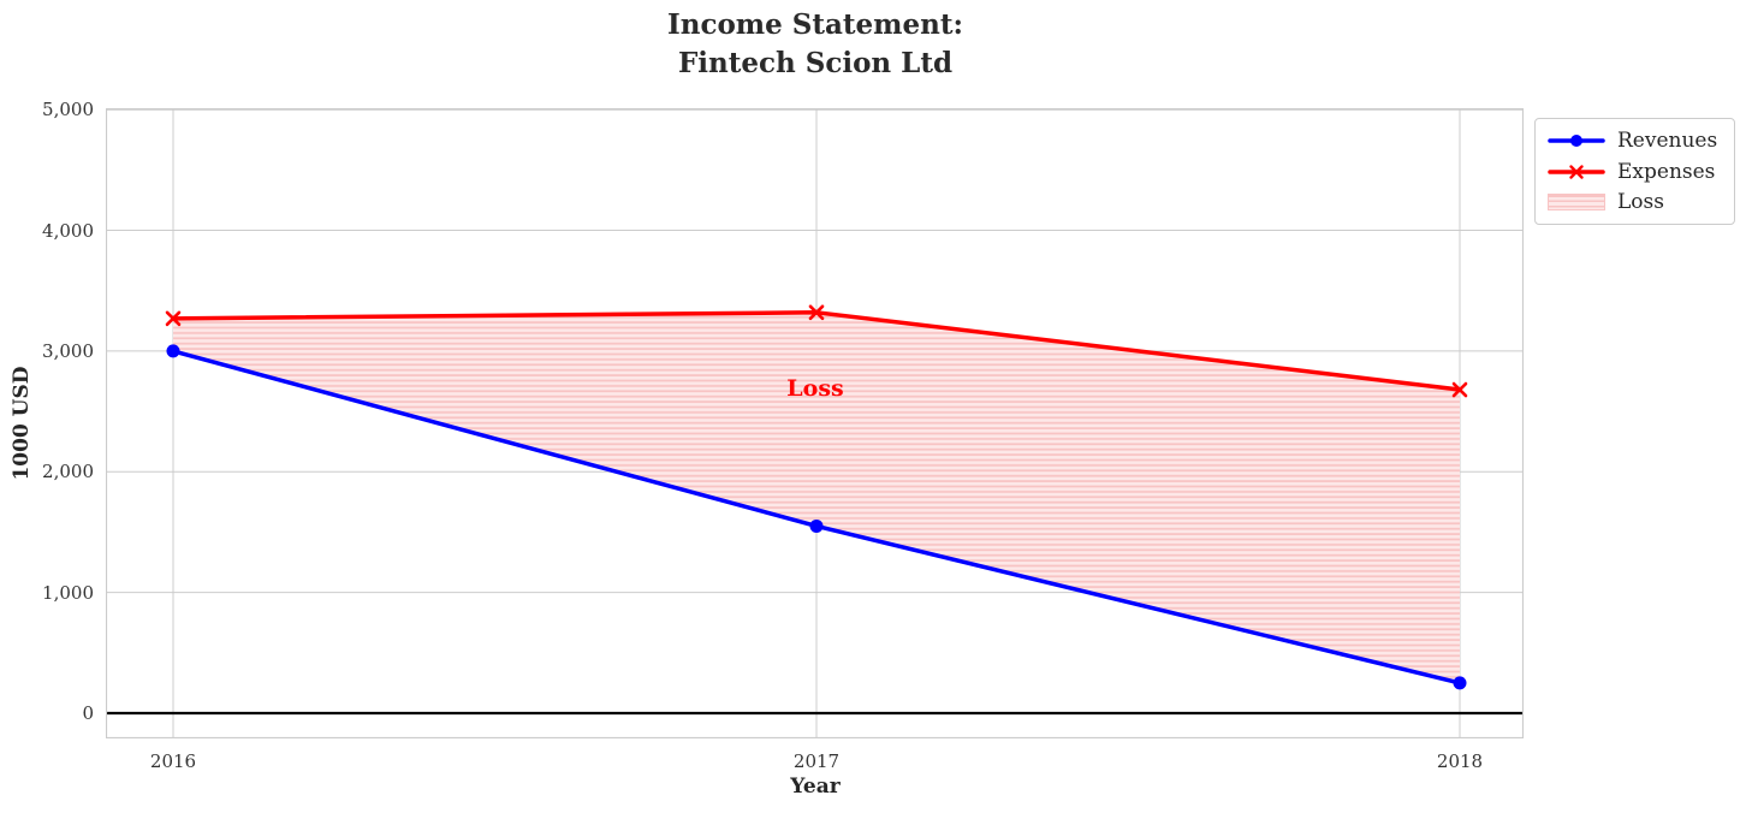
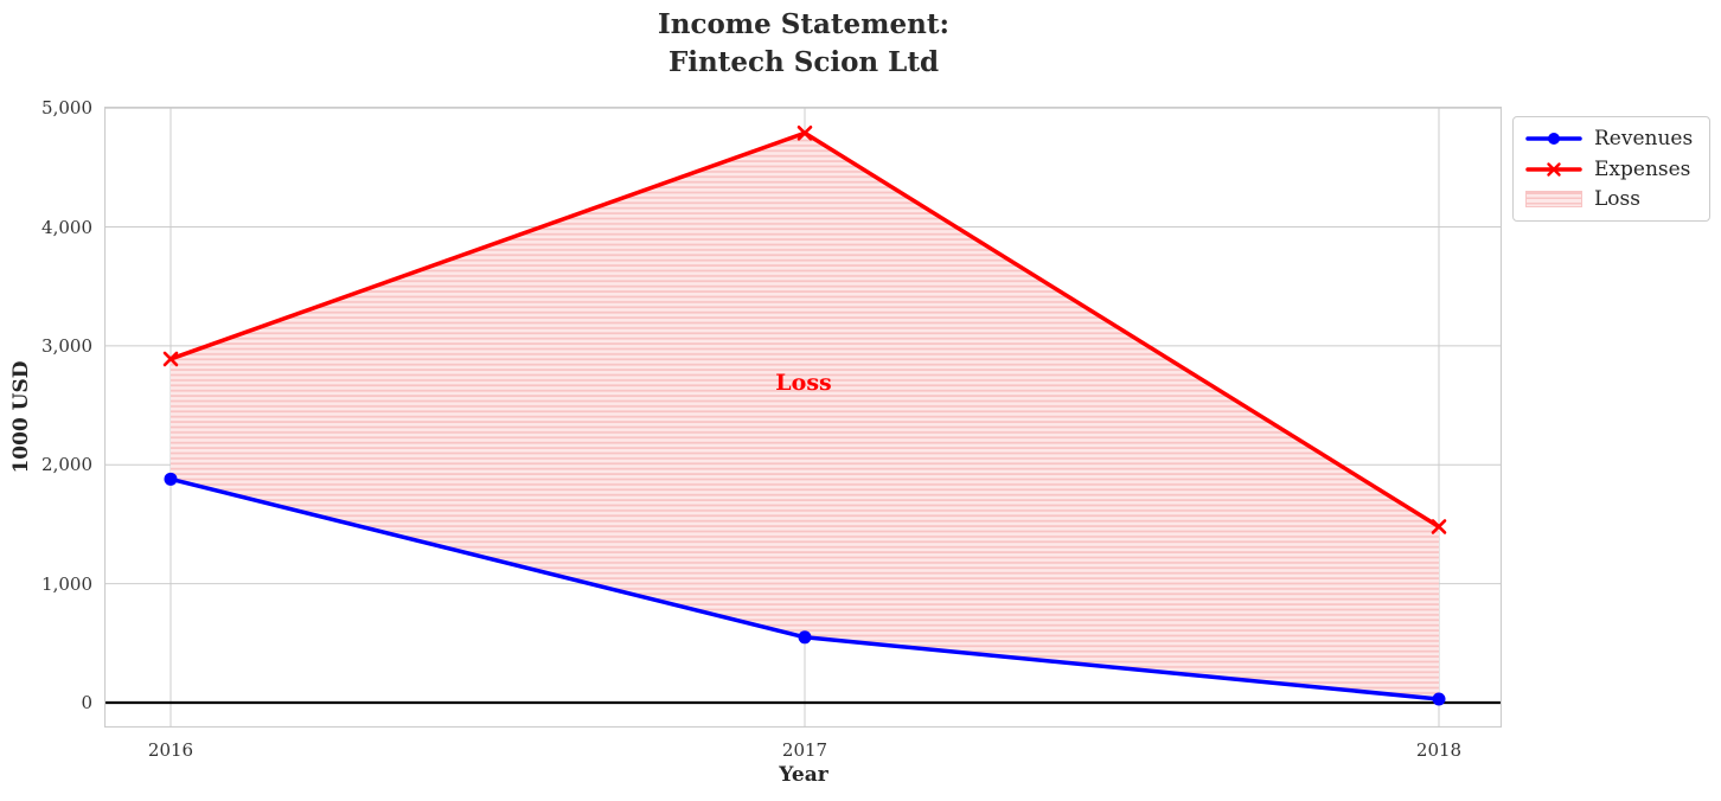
Revenues/2016: 3000 -> 1880
Expenses/2016: 3270 -> 2890
Revenues/2017: 1550 -> 550
Expenses/2017: 3320 -> 4790
Revenues/2018: 250 -> 30
Expenses/2018: 2680 -> 1480
